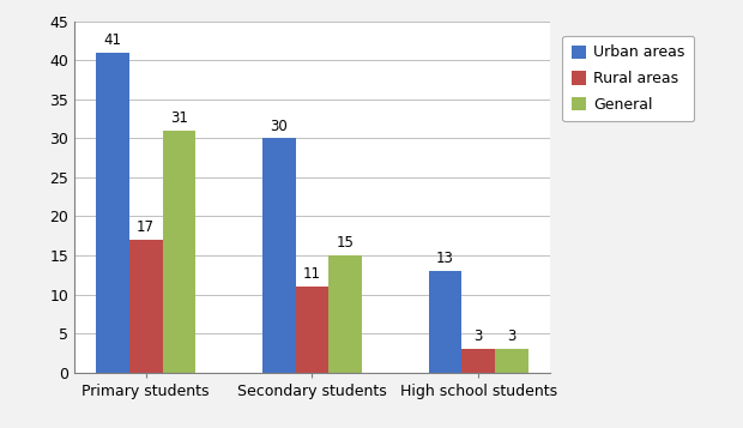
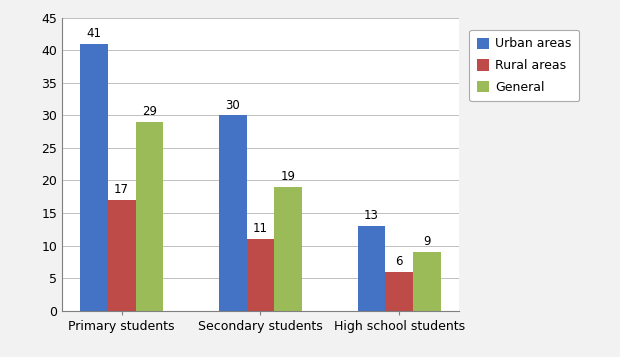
General/Primary students: 31 -> 29
General/Secondary students: 15 -> 19
Rural areas/High school students: 3 -> 6
General/High school students: 3 -> 9
